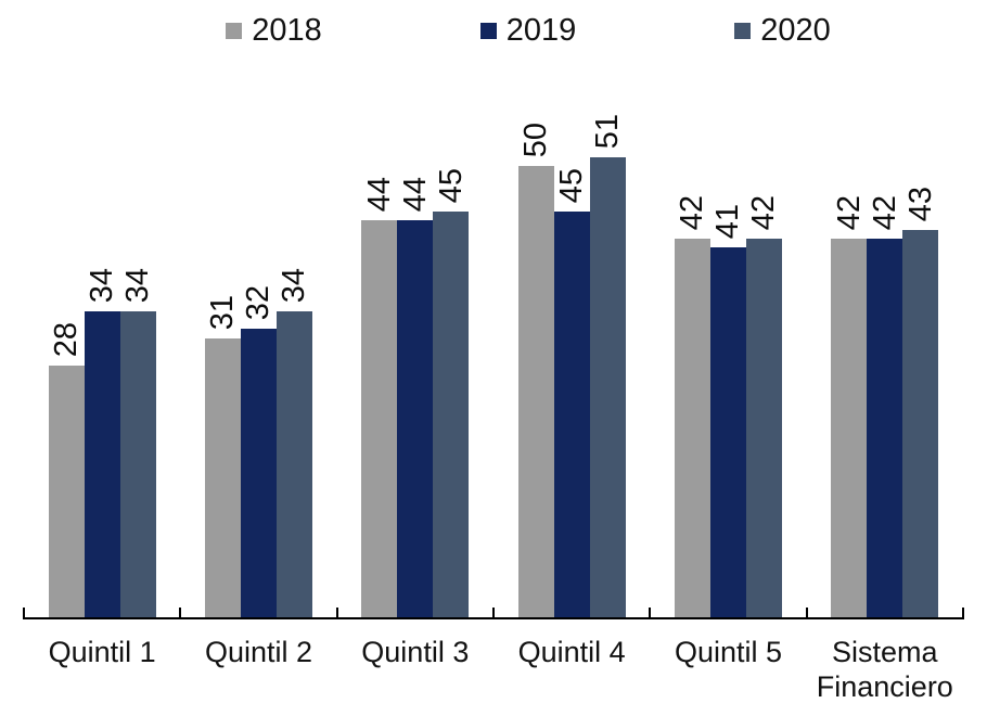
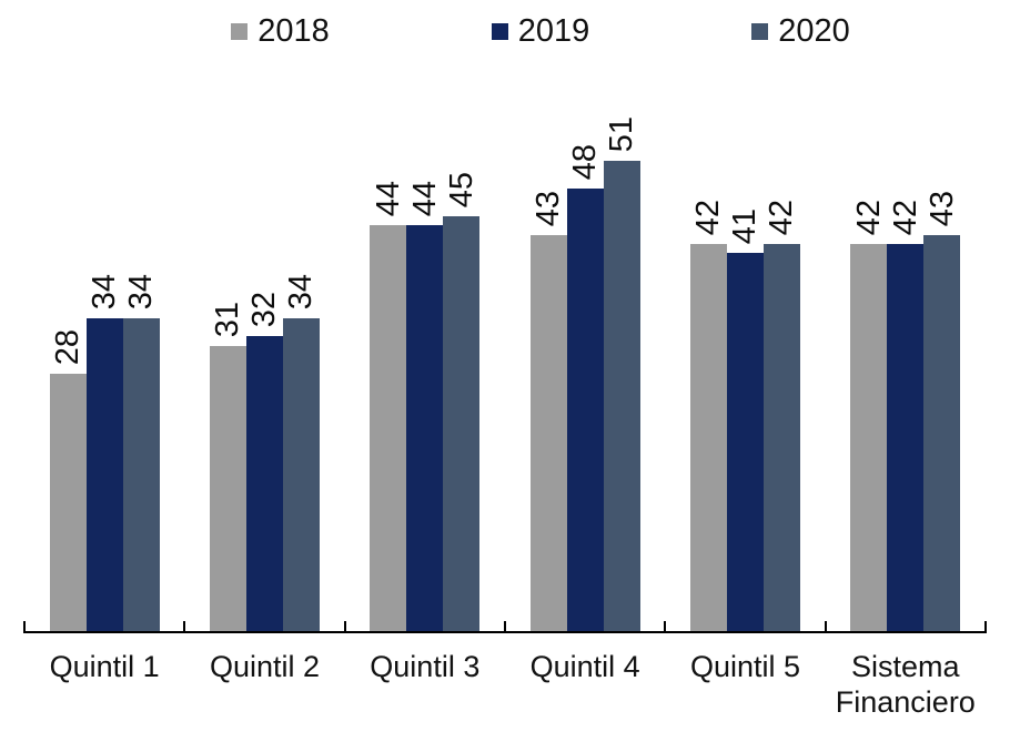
2018/Quintil 4: 50 -> 43
2019/Quintil 4: 45 -> 48
